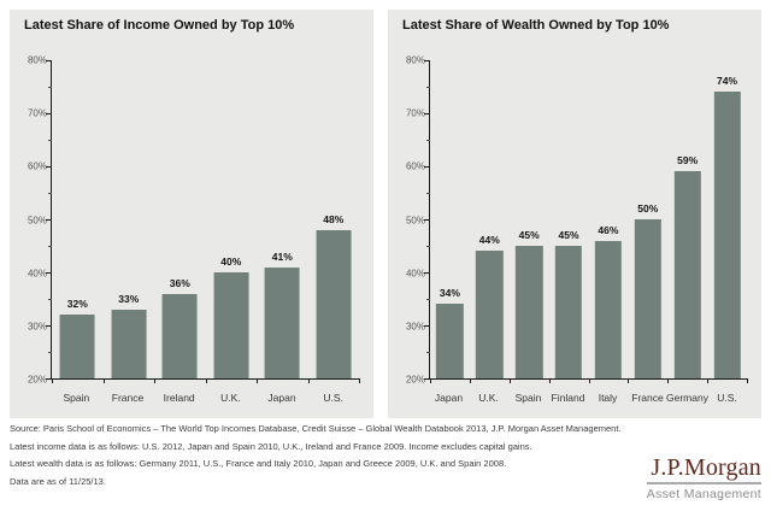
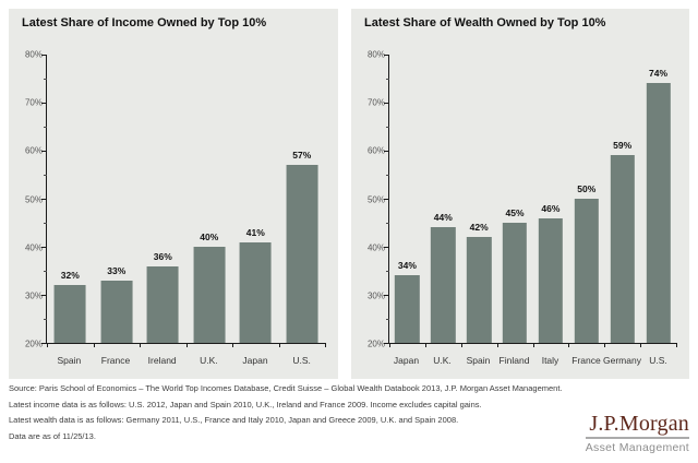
Latest Share of Income Owned by Top 10%/U.S.: 48% -> 57%
Latest Share of Wealth Owned by Top 10%/Spain: 45% -> 42%
